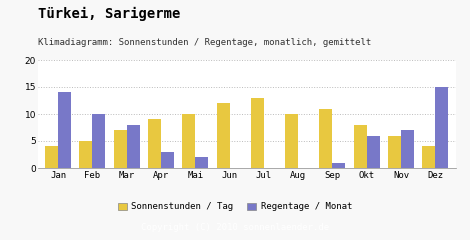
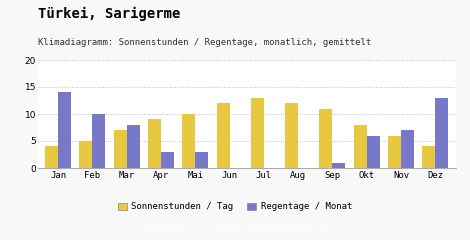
Regentage / Monat/Mai: 2 -> 3
Sonnenstunden / Tag/Aug: 10 -> 12
Regentage / Monat/Dez: 15 -> 13
